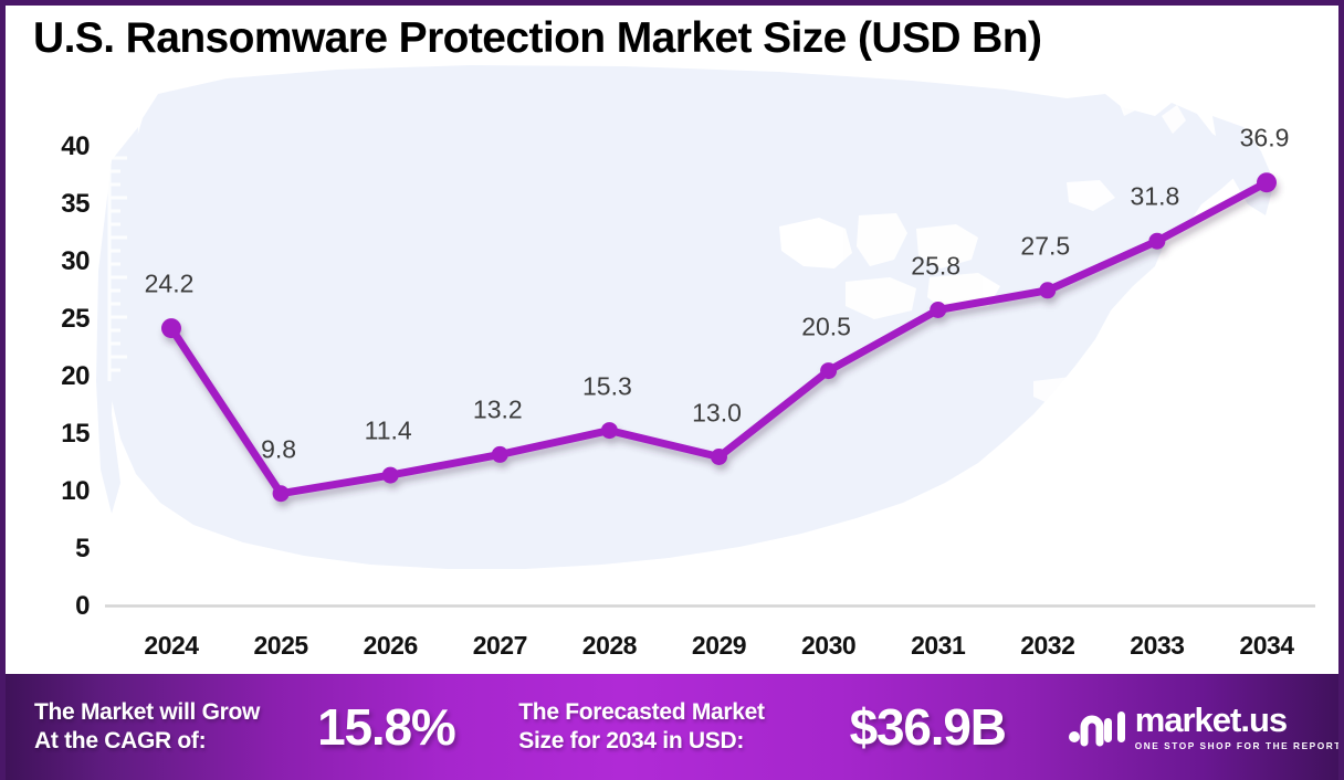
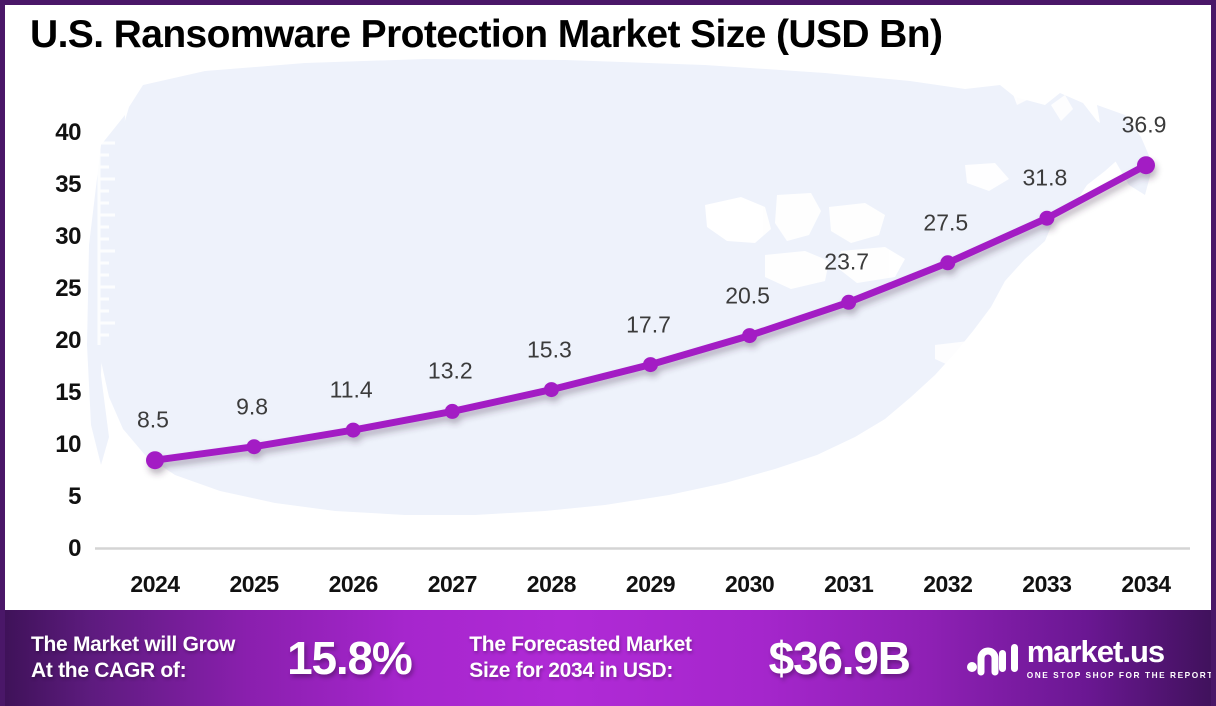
2024: 24.2 -> 8.5
2029: 13.0 -> 17.7
2031: 25.8 -> 23.7
